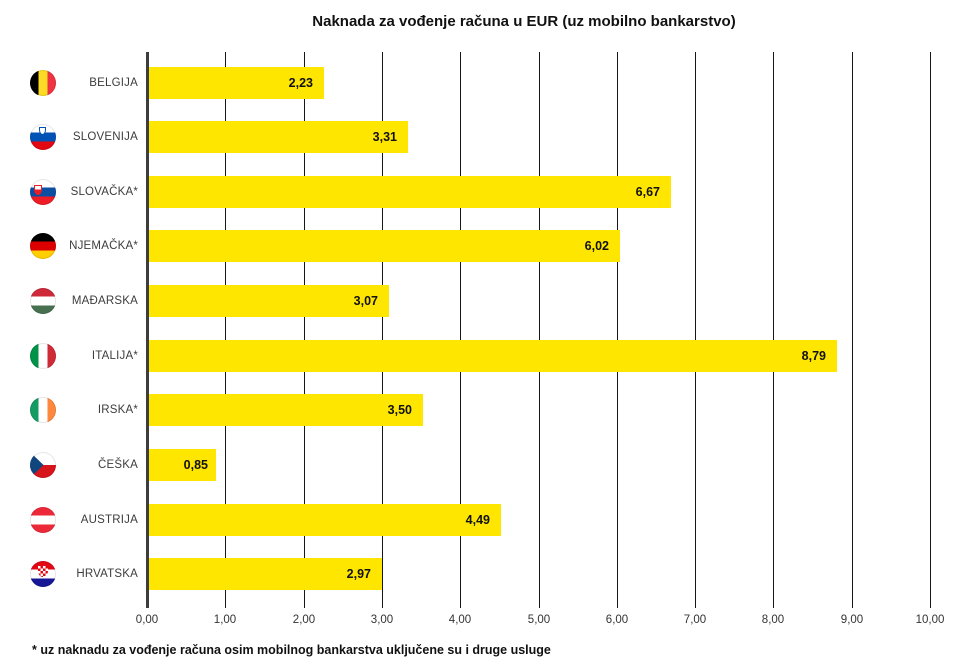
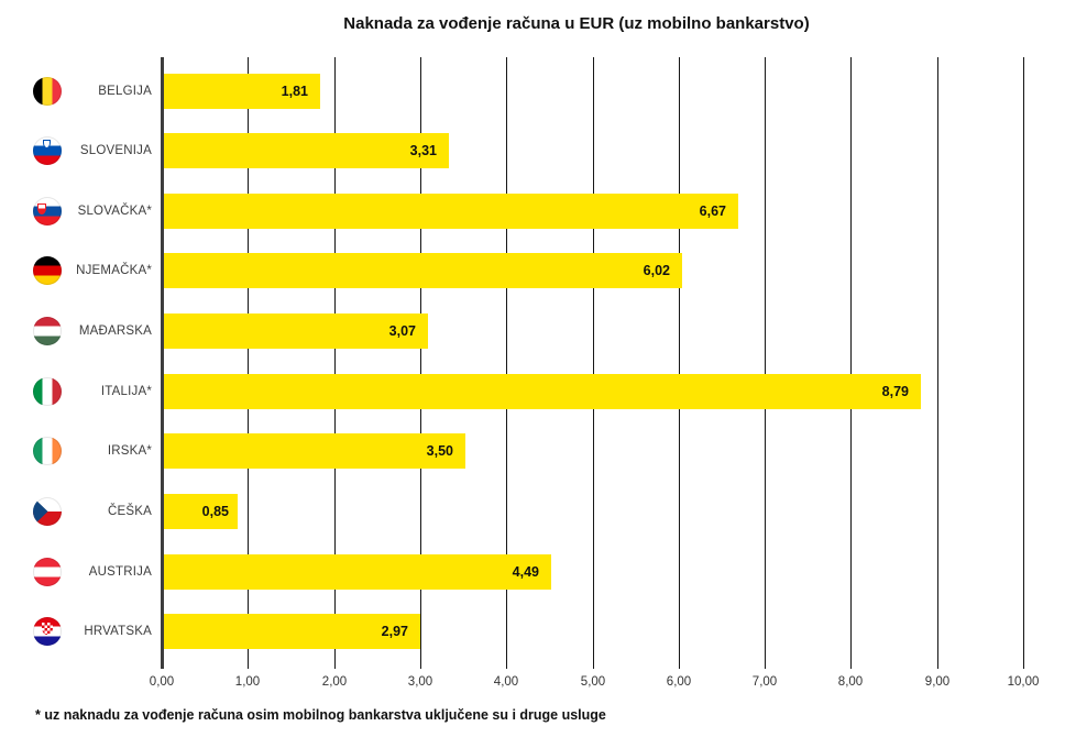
BELGIJA: 2,23 -> 1,81
